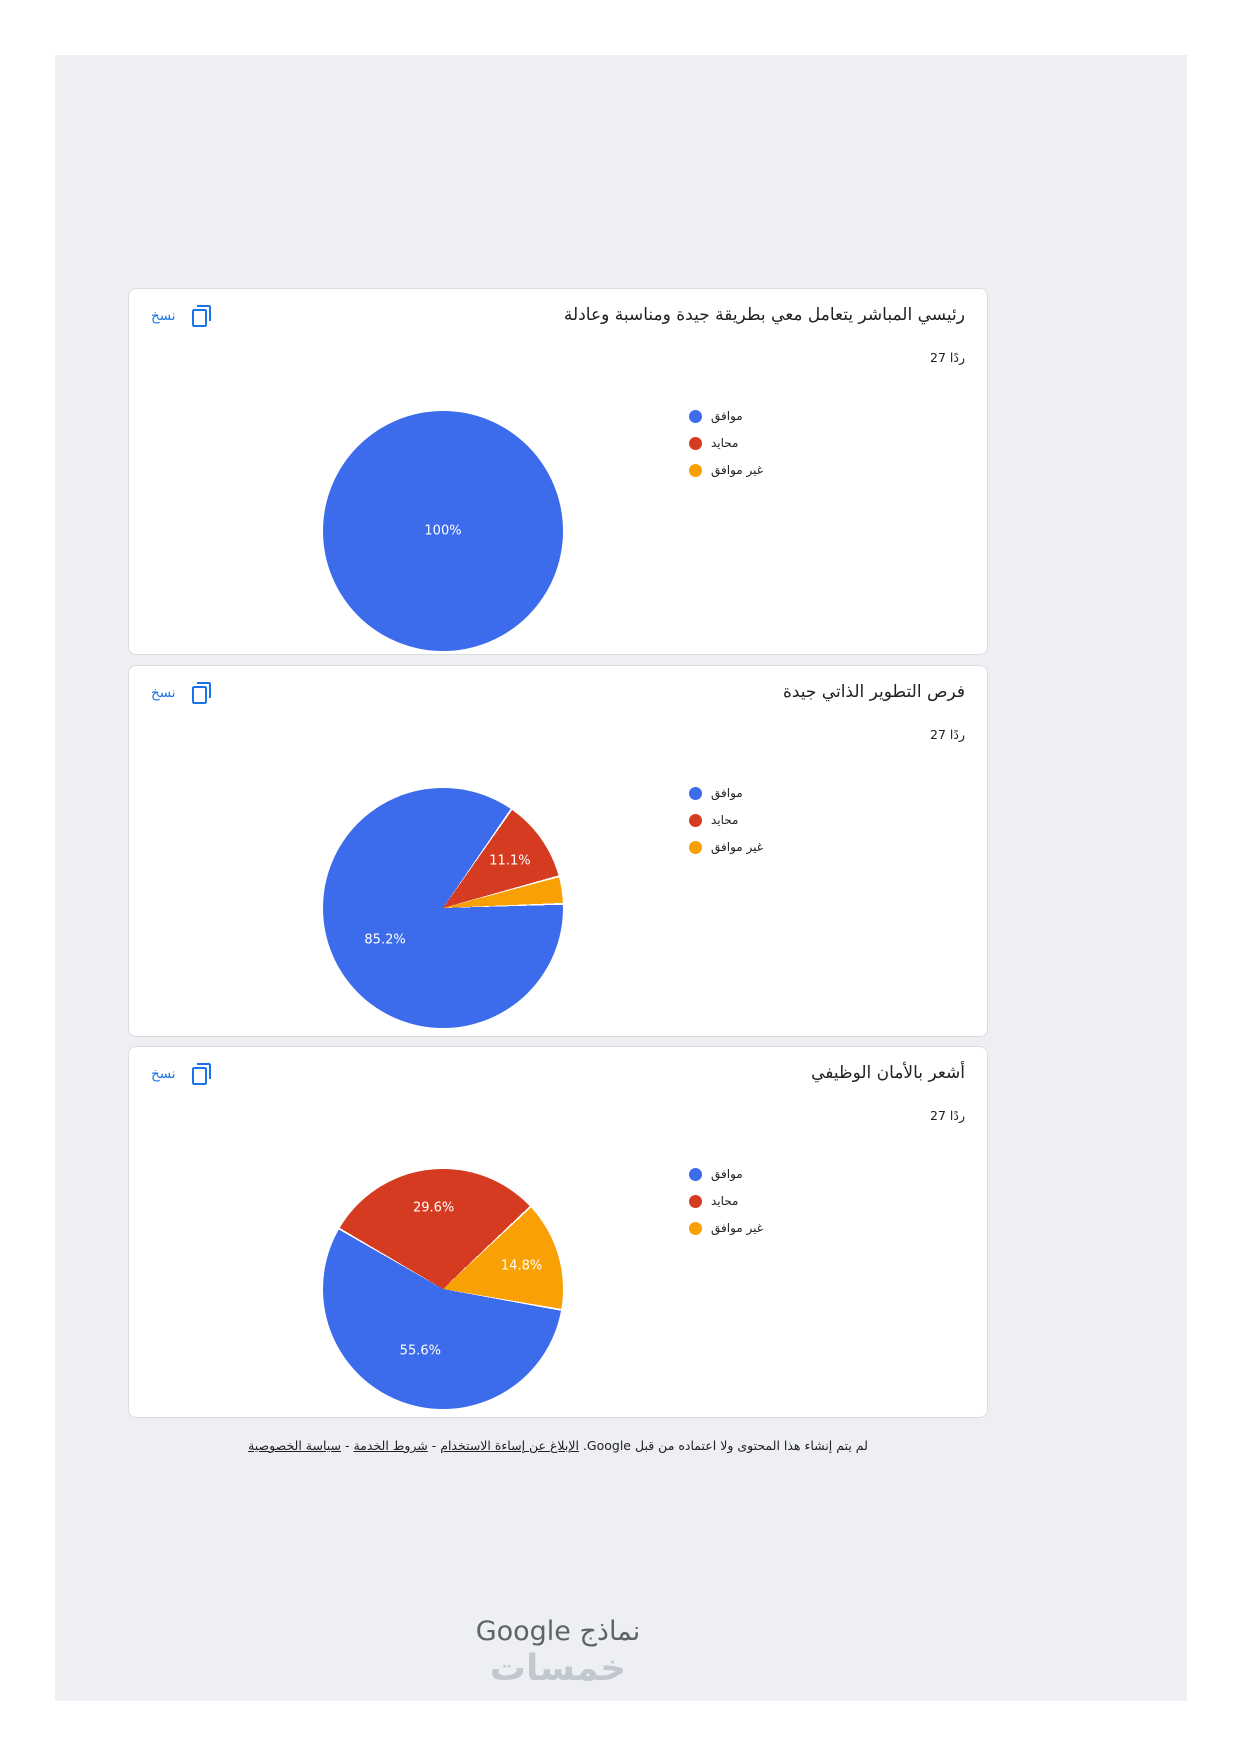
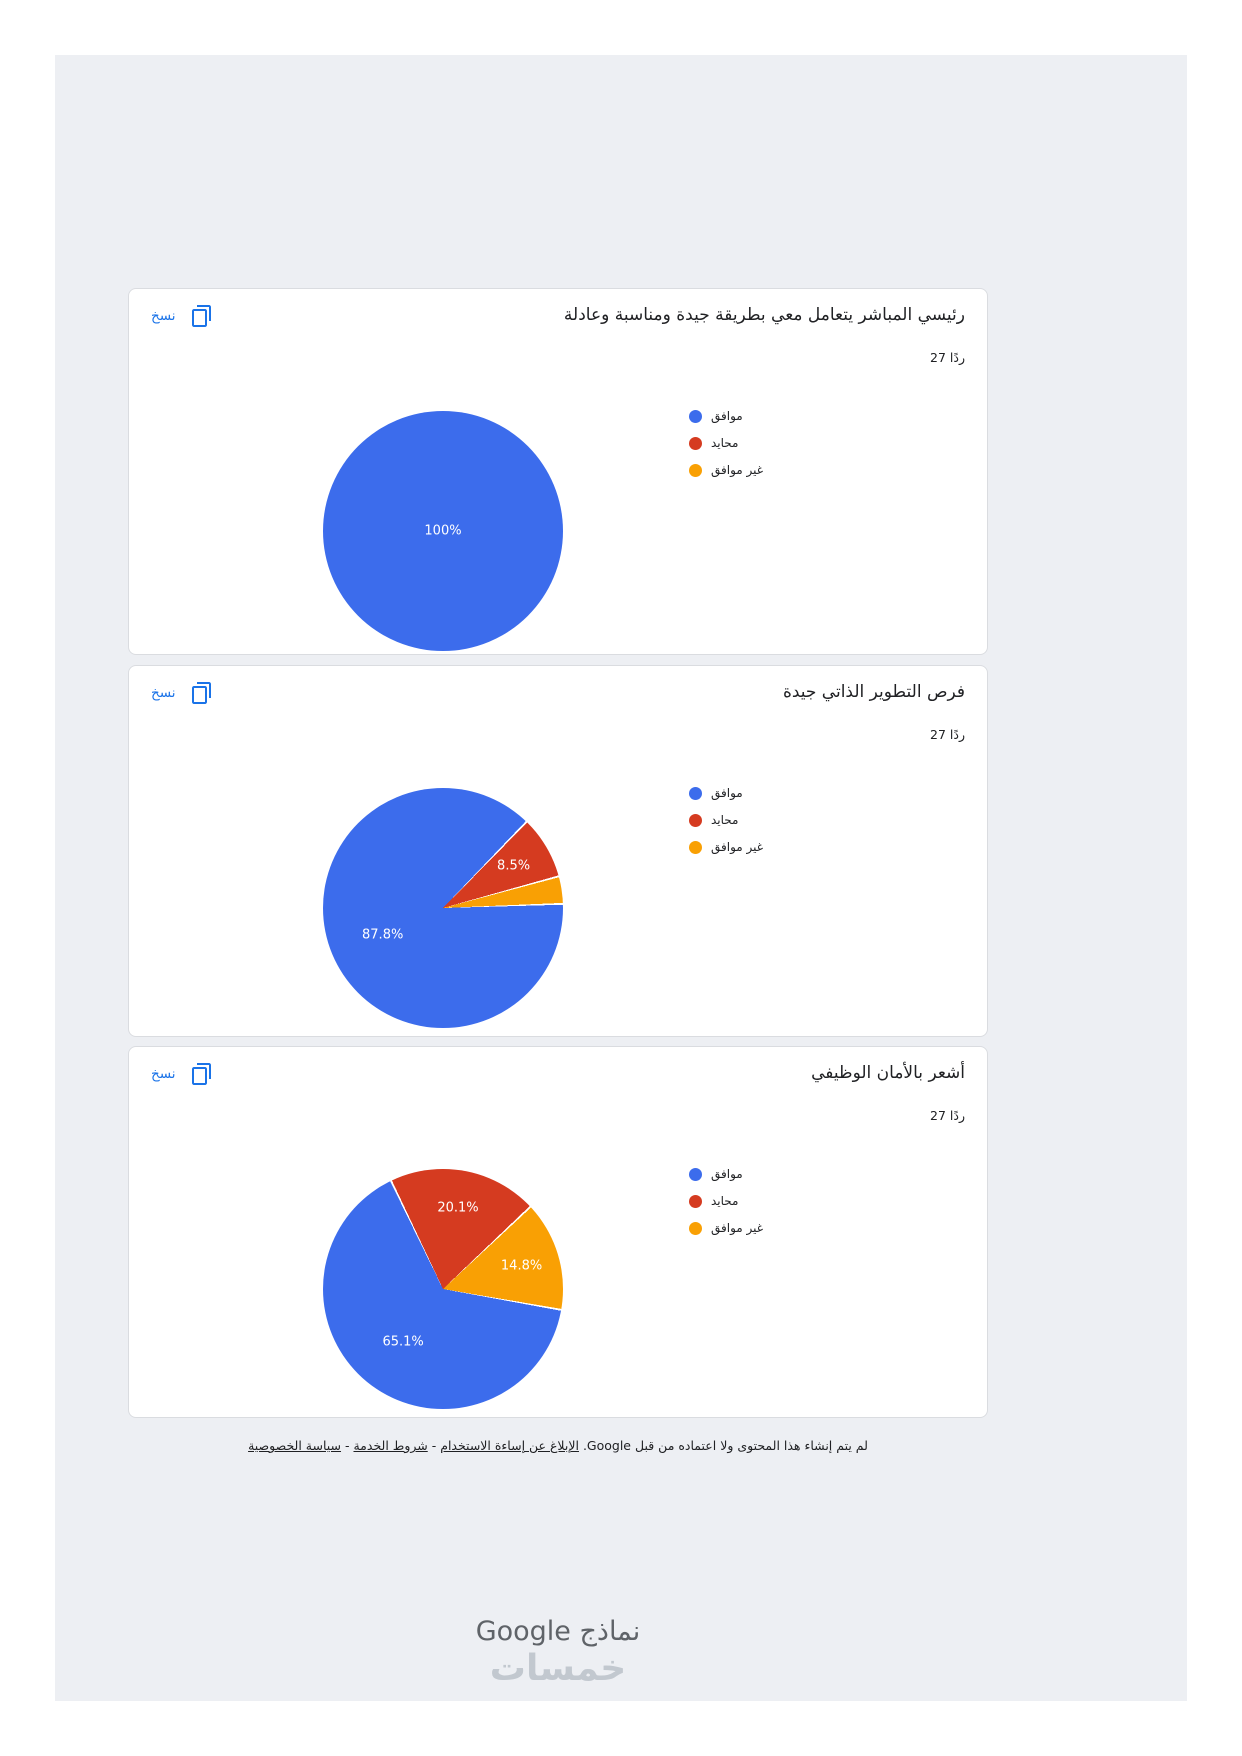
فرص التطوير الذاتي جيدة/موافق: 85.2% -> 87.8%
فرص التطوير الذاتي جيدة/محايد: 11.1% -> 8.5%
أشعر بالأمان الوظيفي/موافق: 55.6% -> 65.1%
أشعر بالأمان الوظيفي/محايد: 29.6% -> 20.1%
